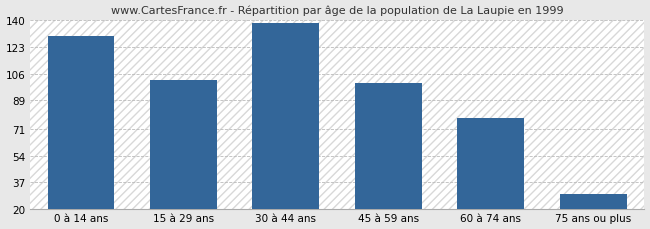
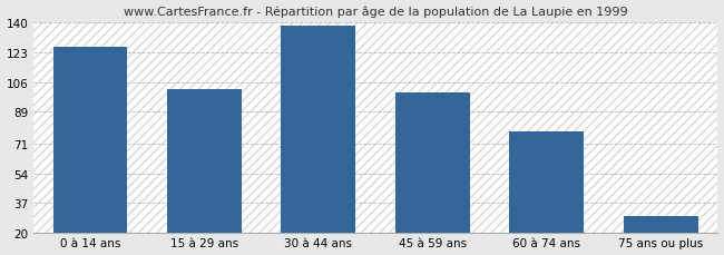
0 à 14 ans: 130 -> 126
